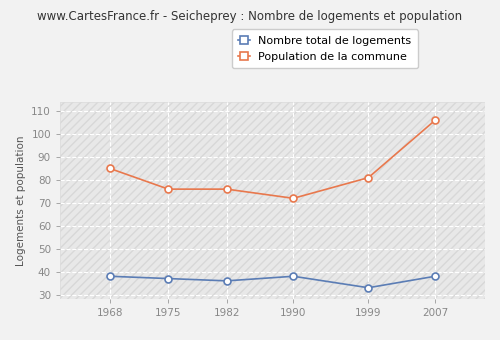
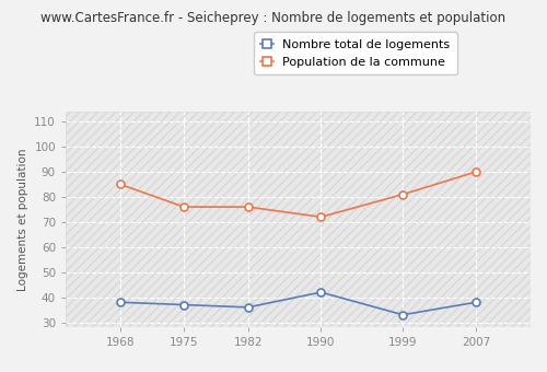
Nombre total de logements/1990: 38 -> 42
Population de la commune/2007: 106 -> 90
